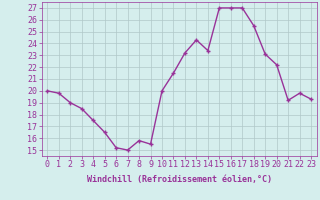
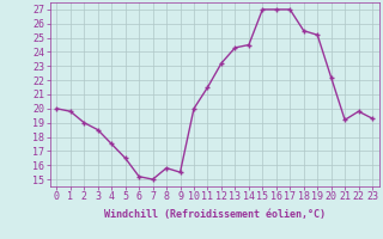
14: 23.4 -> 24.5
19: 23.1 -> 25.2
